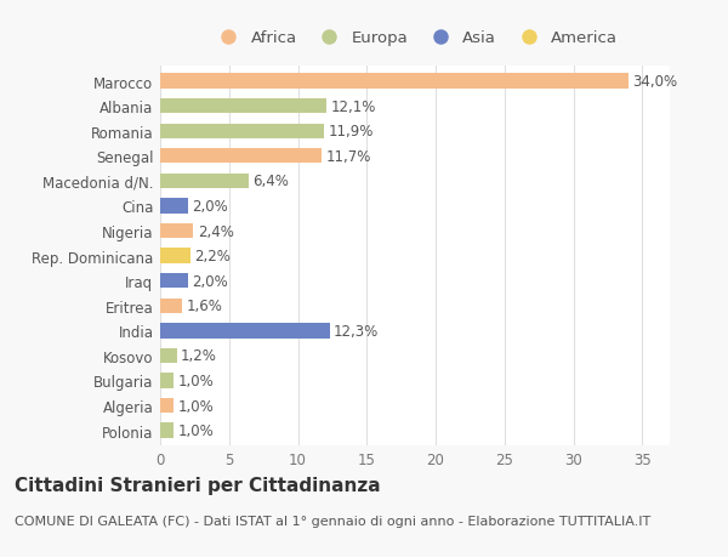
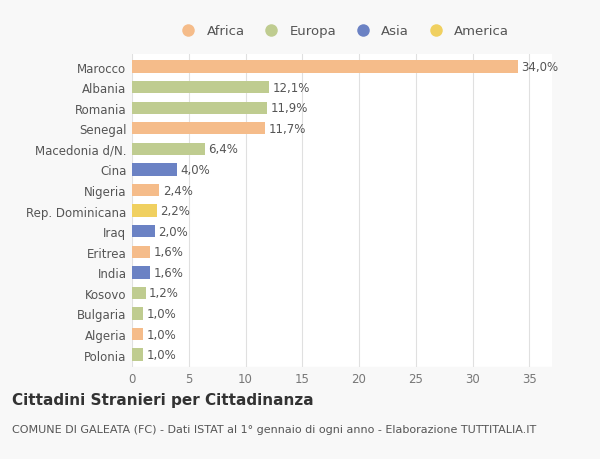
Cina: 2,0% -> 4,0%
India: 12,3% -> 1,6%
